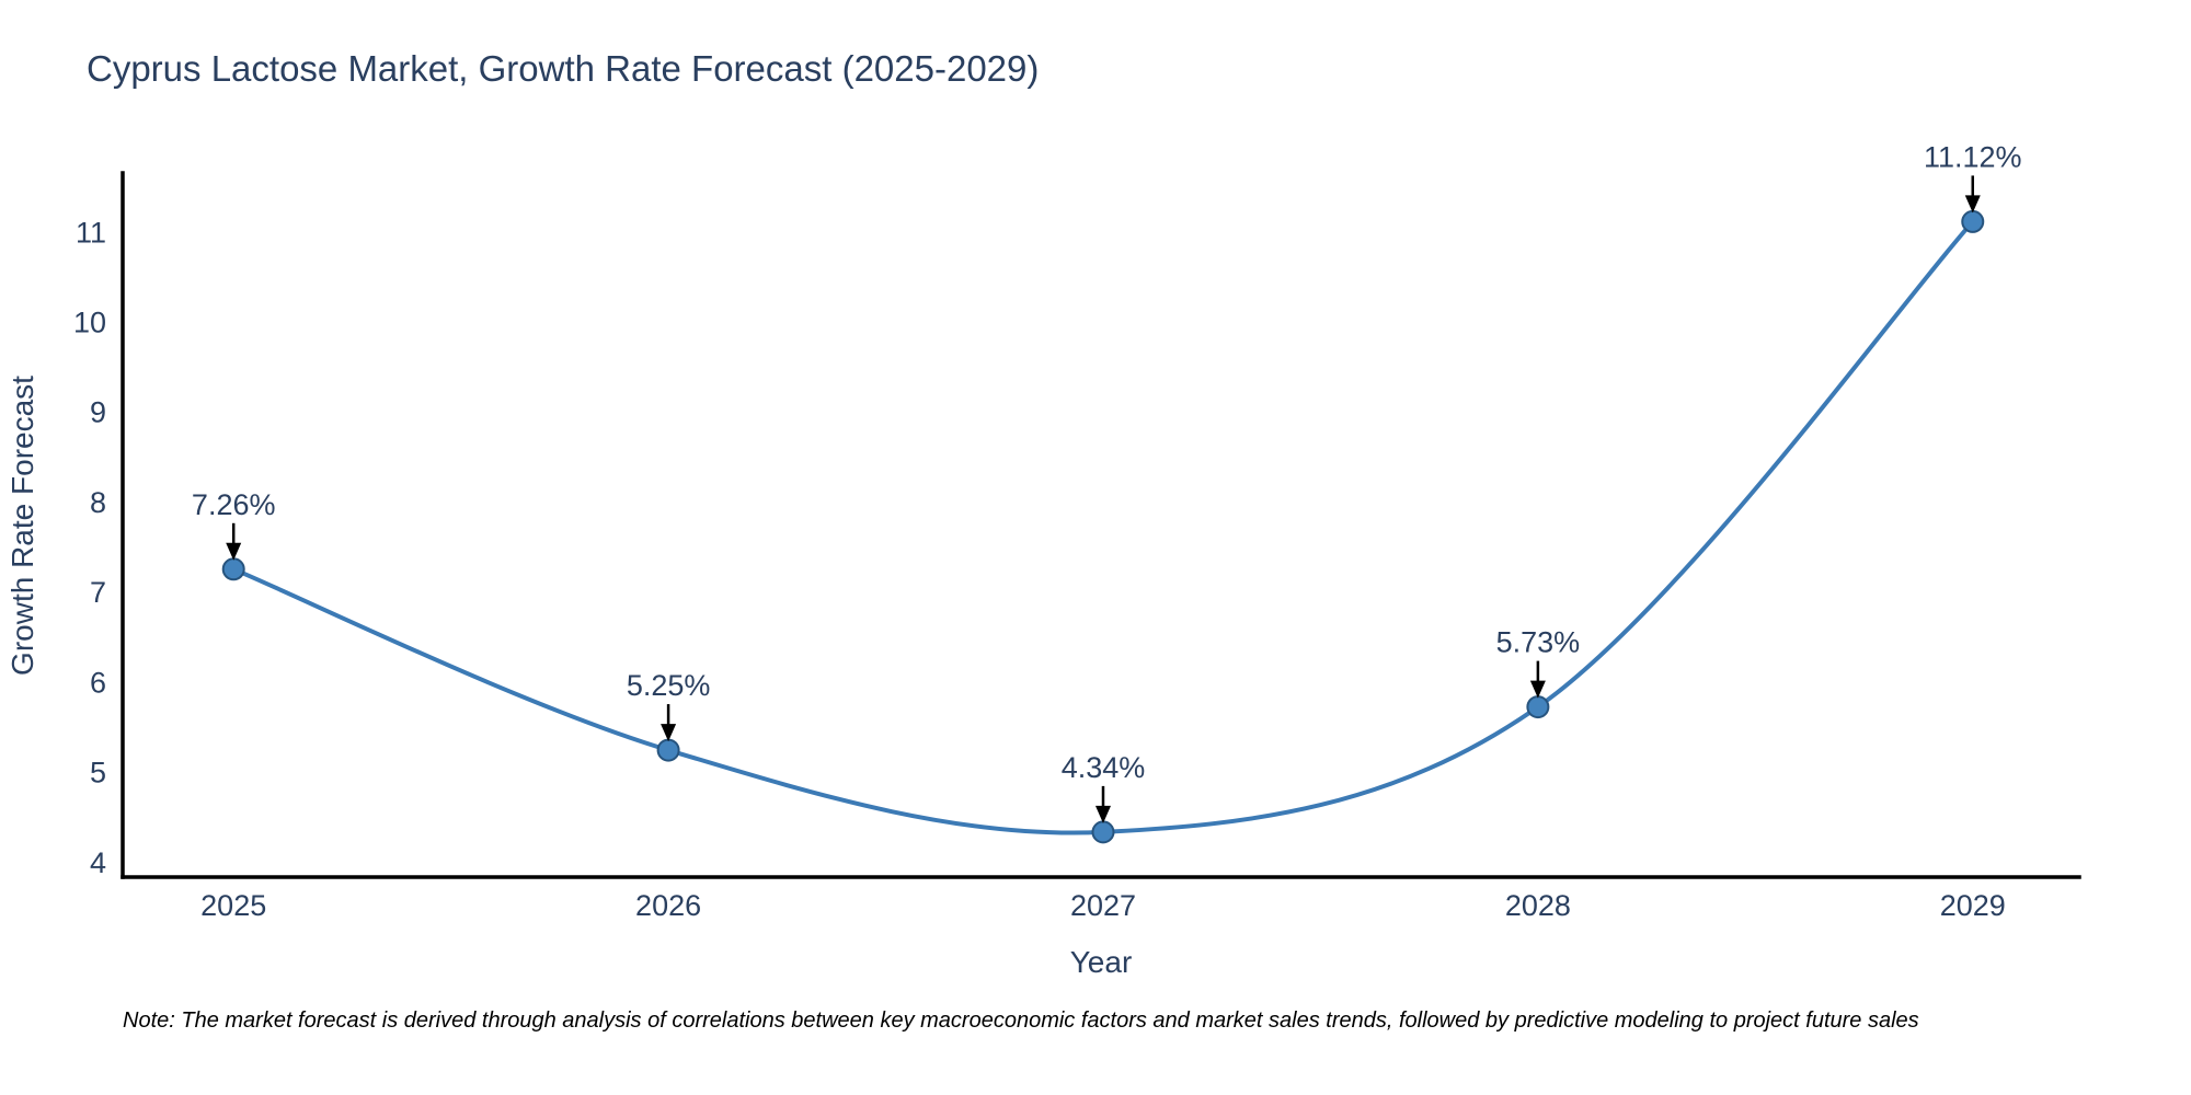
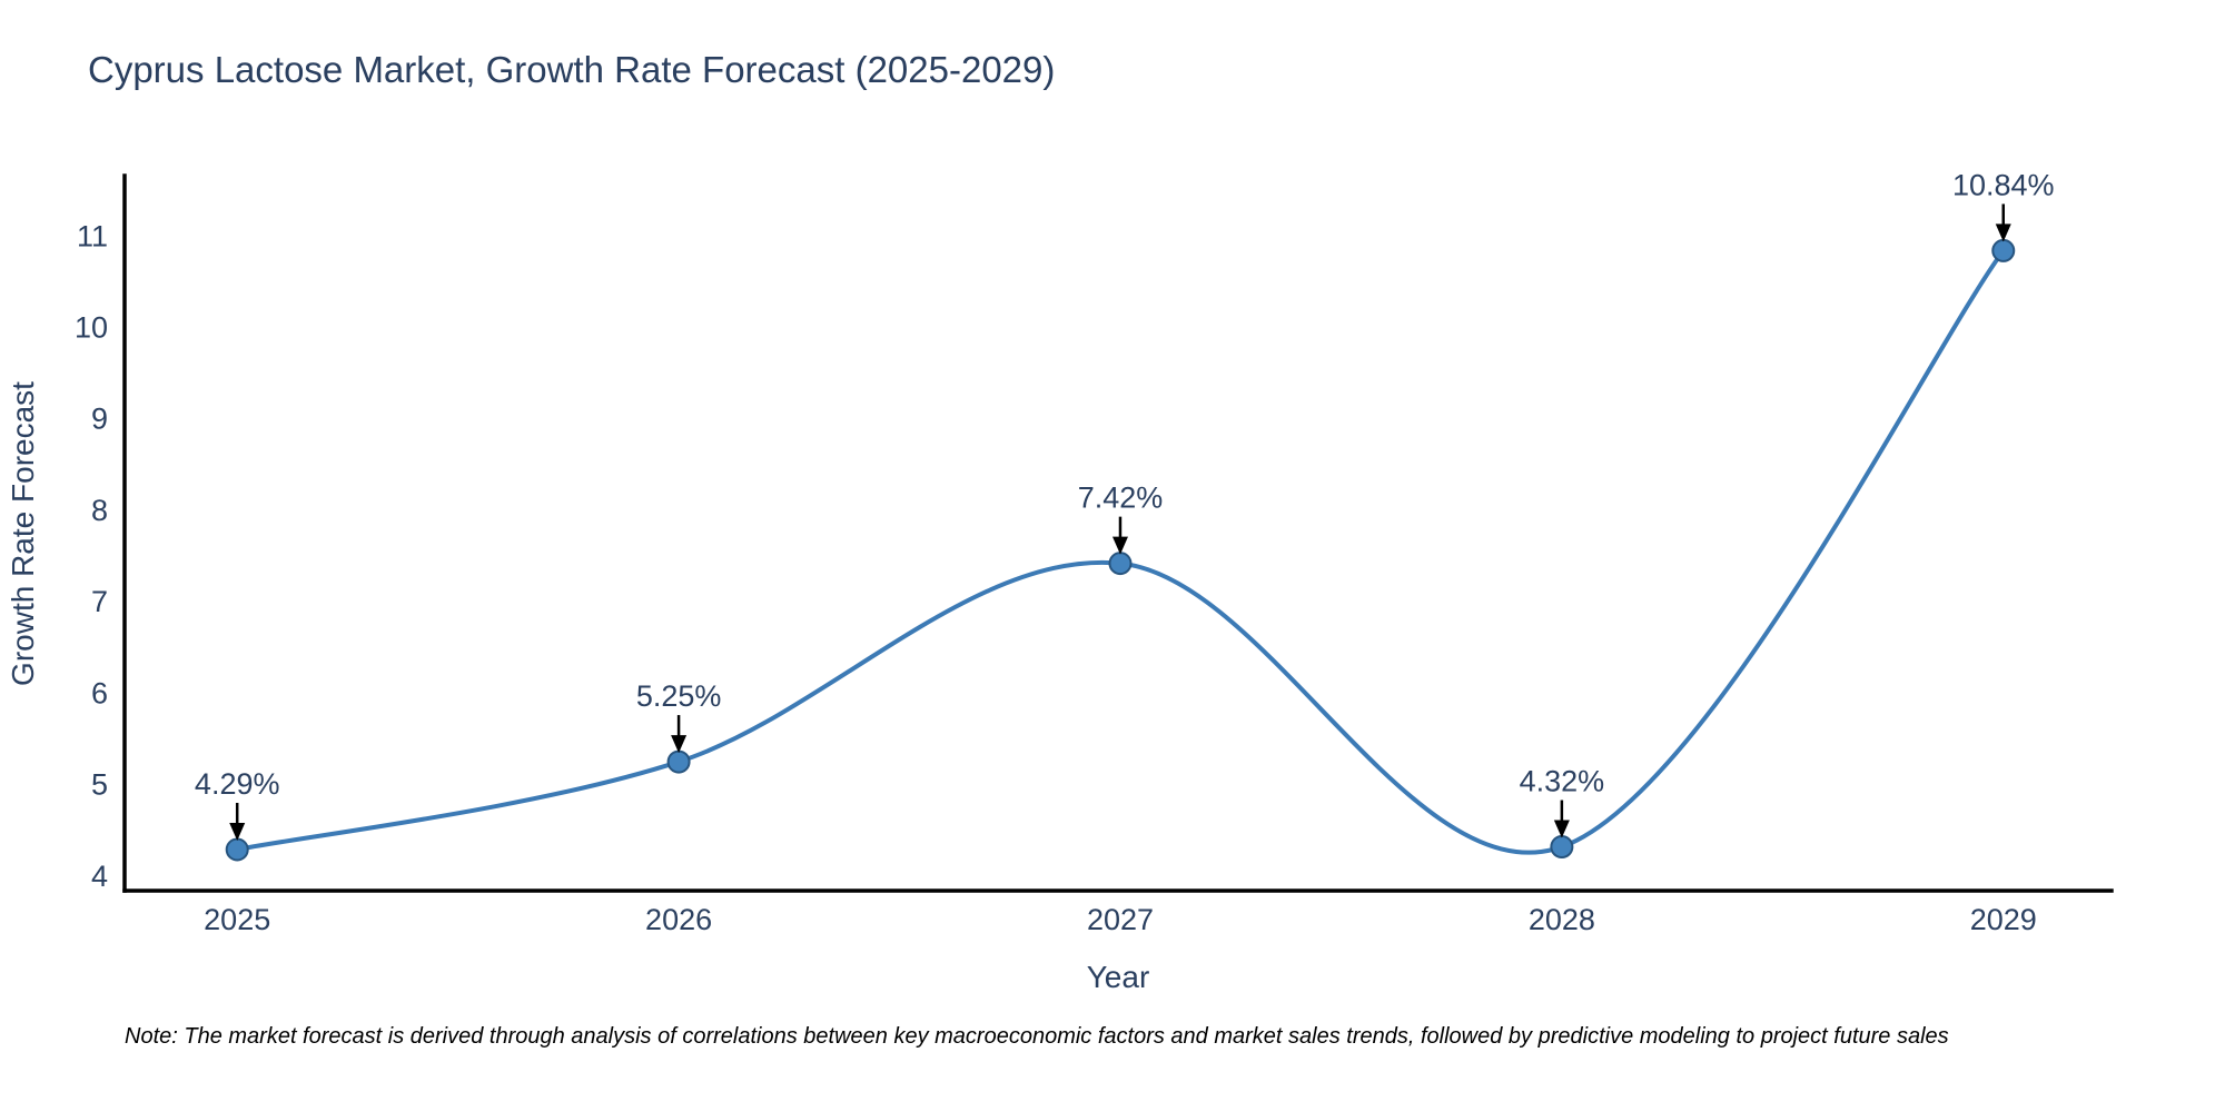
2025: 7.26% -> 4.29%
2027: 4.34% -> 7.42%
2028: 5.73% -> 4.32%
2029: 11.12% -> 10.84%
